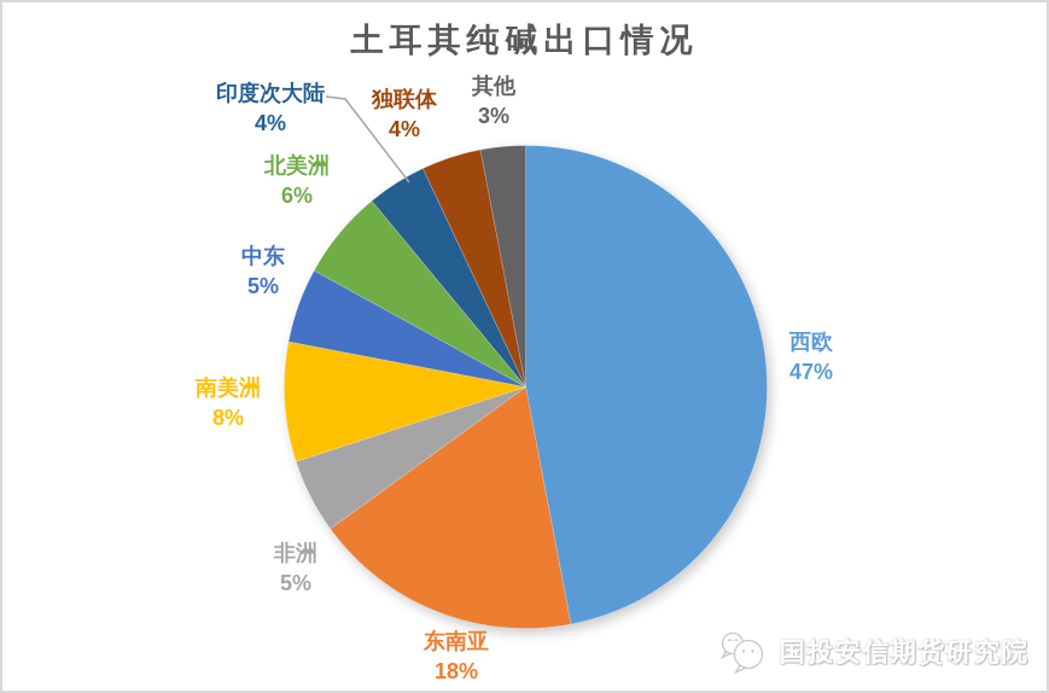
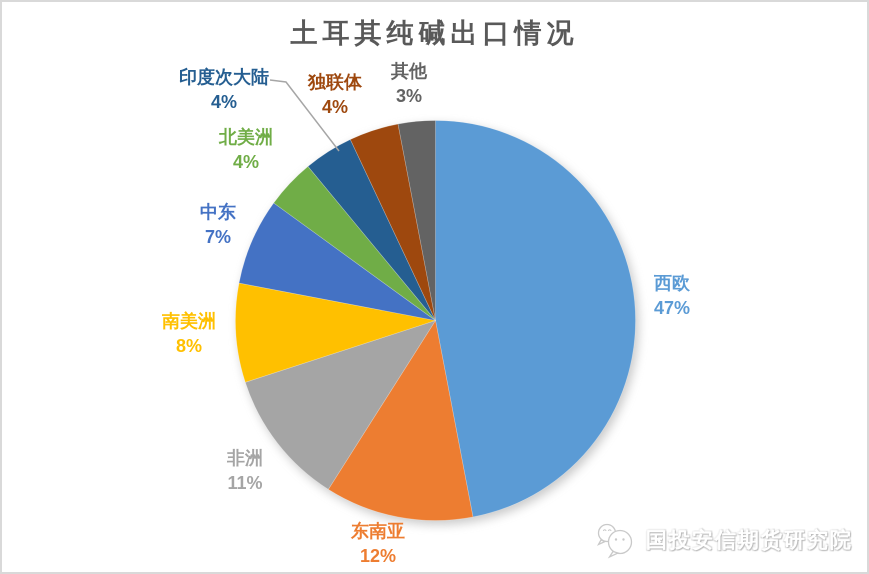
东南亚: 18% -> 12%
非洲: 5% -> 11%
中东: 5% -> 7%
北美洲: 6% -> 4%
